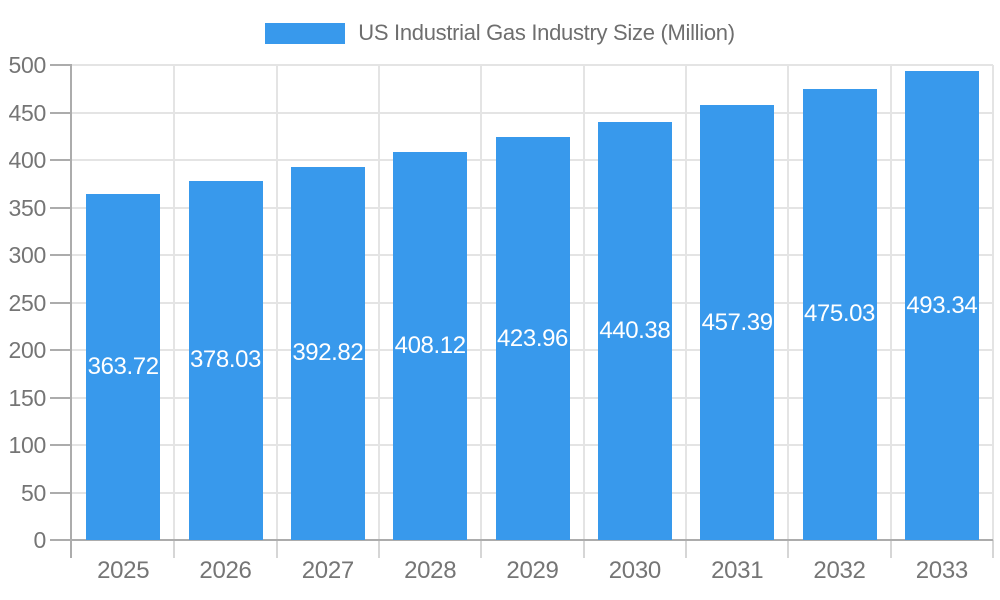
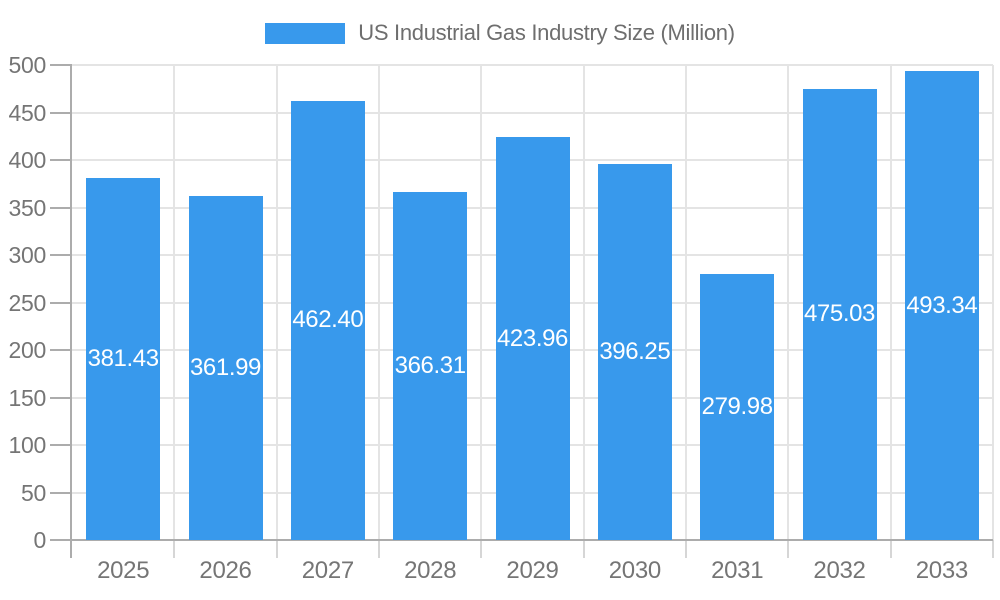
2025: 363.72 -> 381.43
2026: 378.03 -> 361.99
2027: 392.82 -> 462.40
2028: 408.12 -> 366.31
2030: 440.38 -> 396.25
2031: 457.39 -> 279.98
